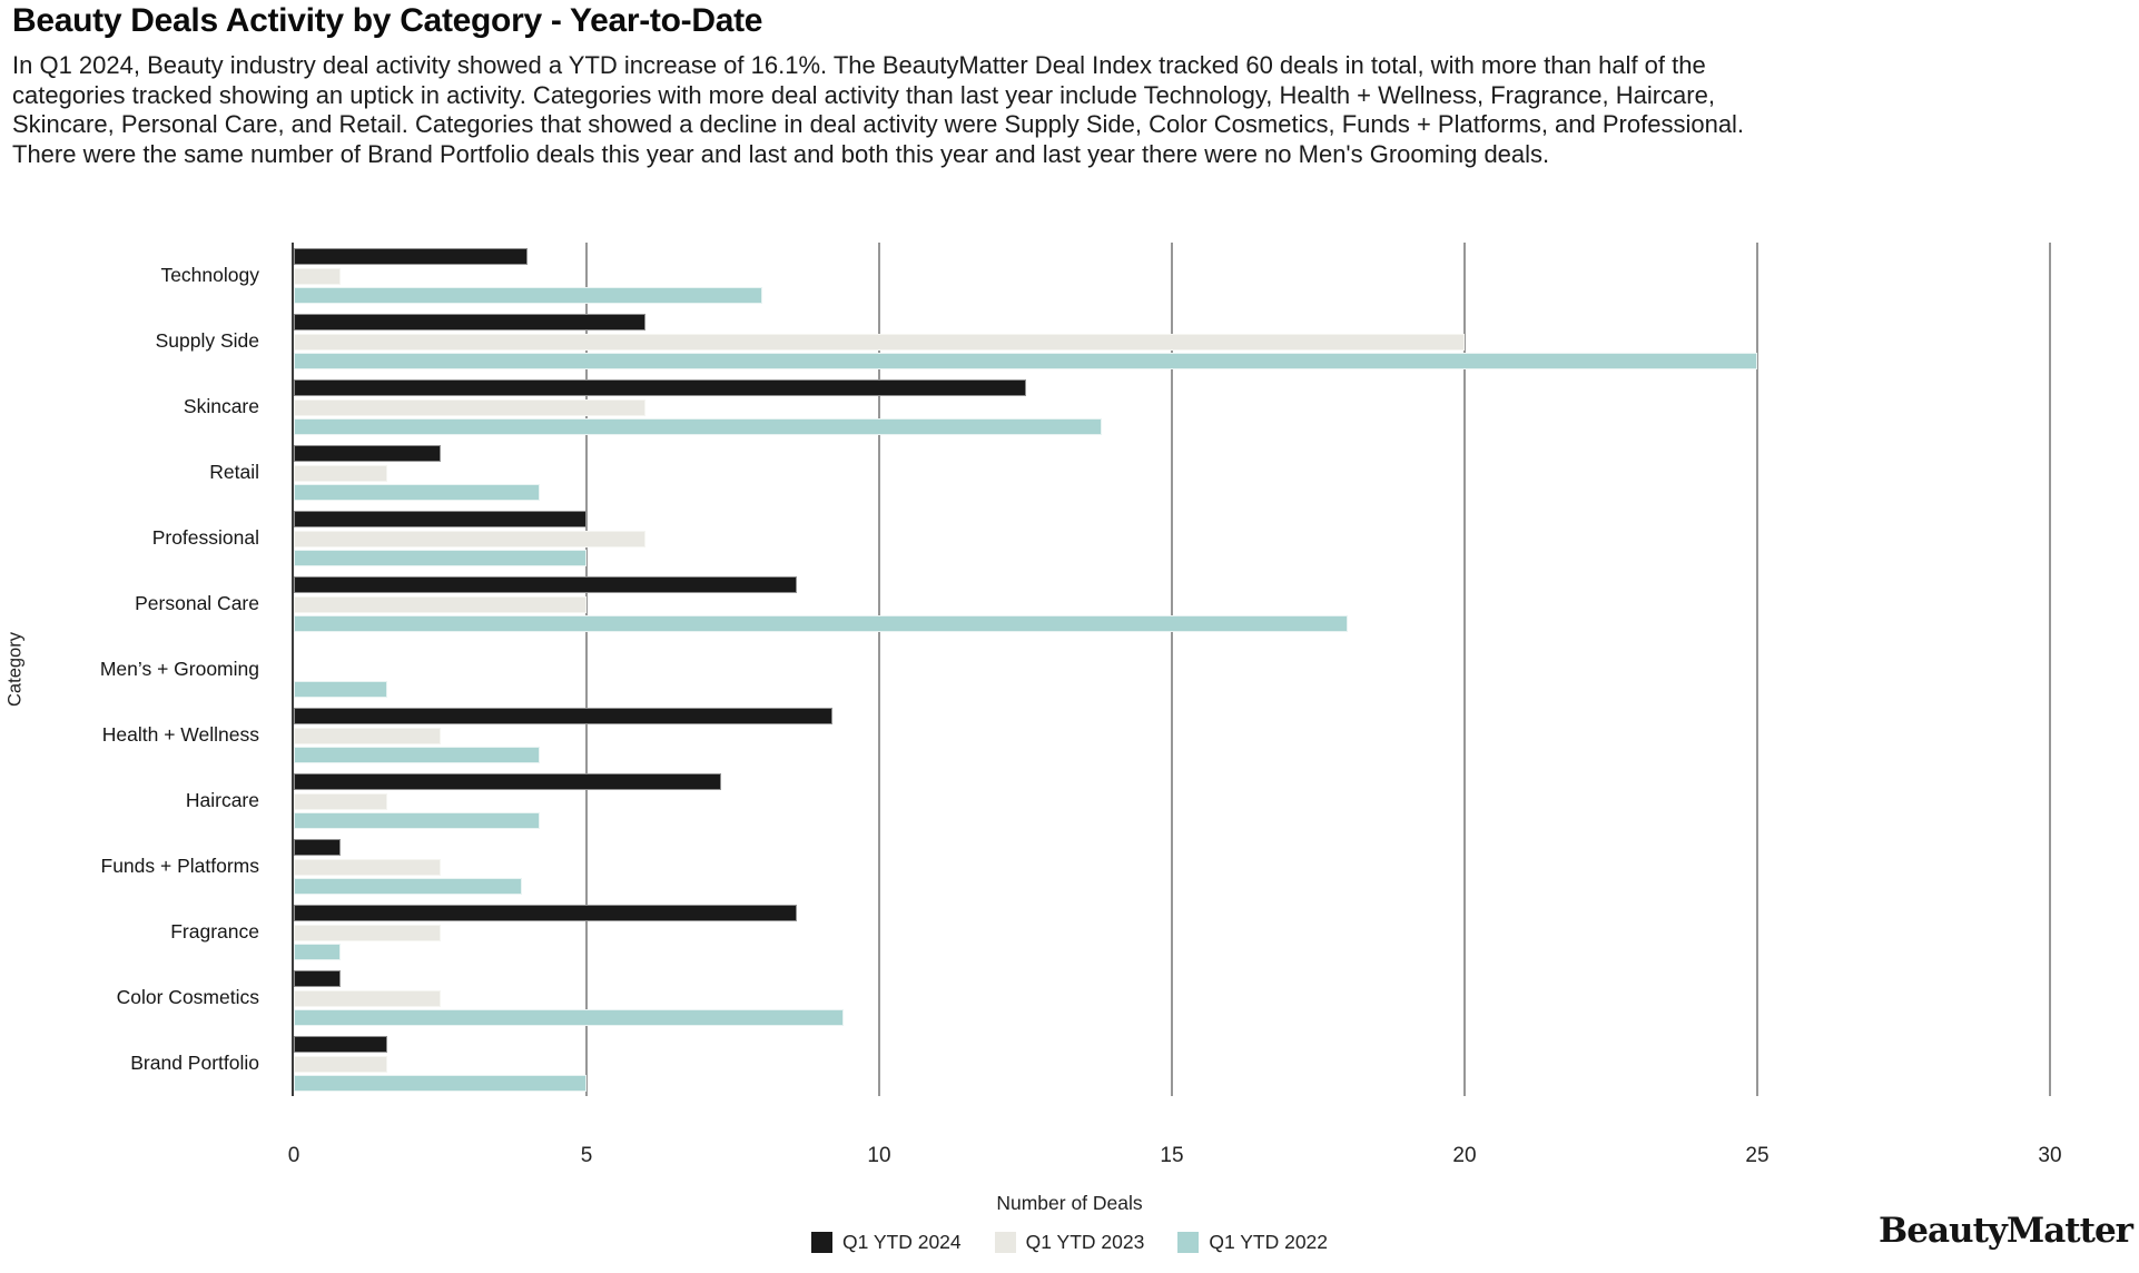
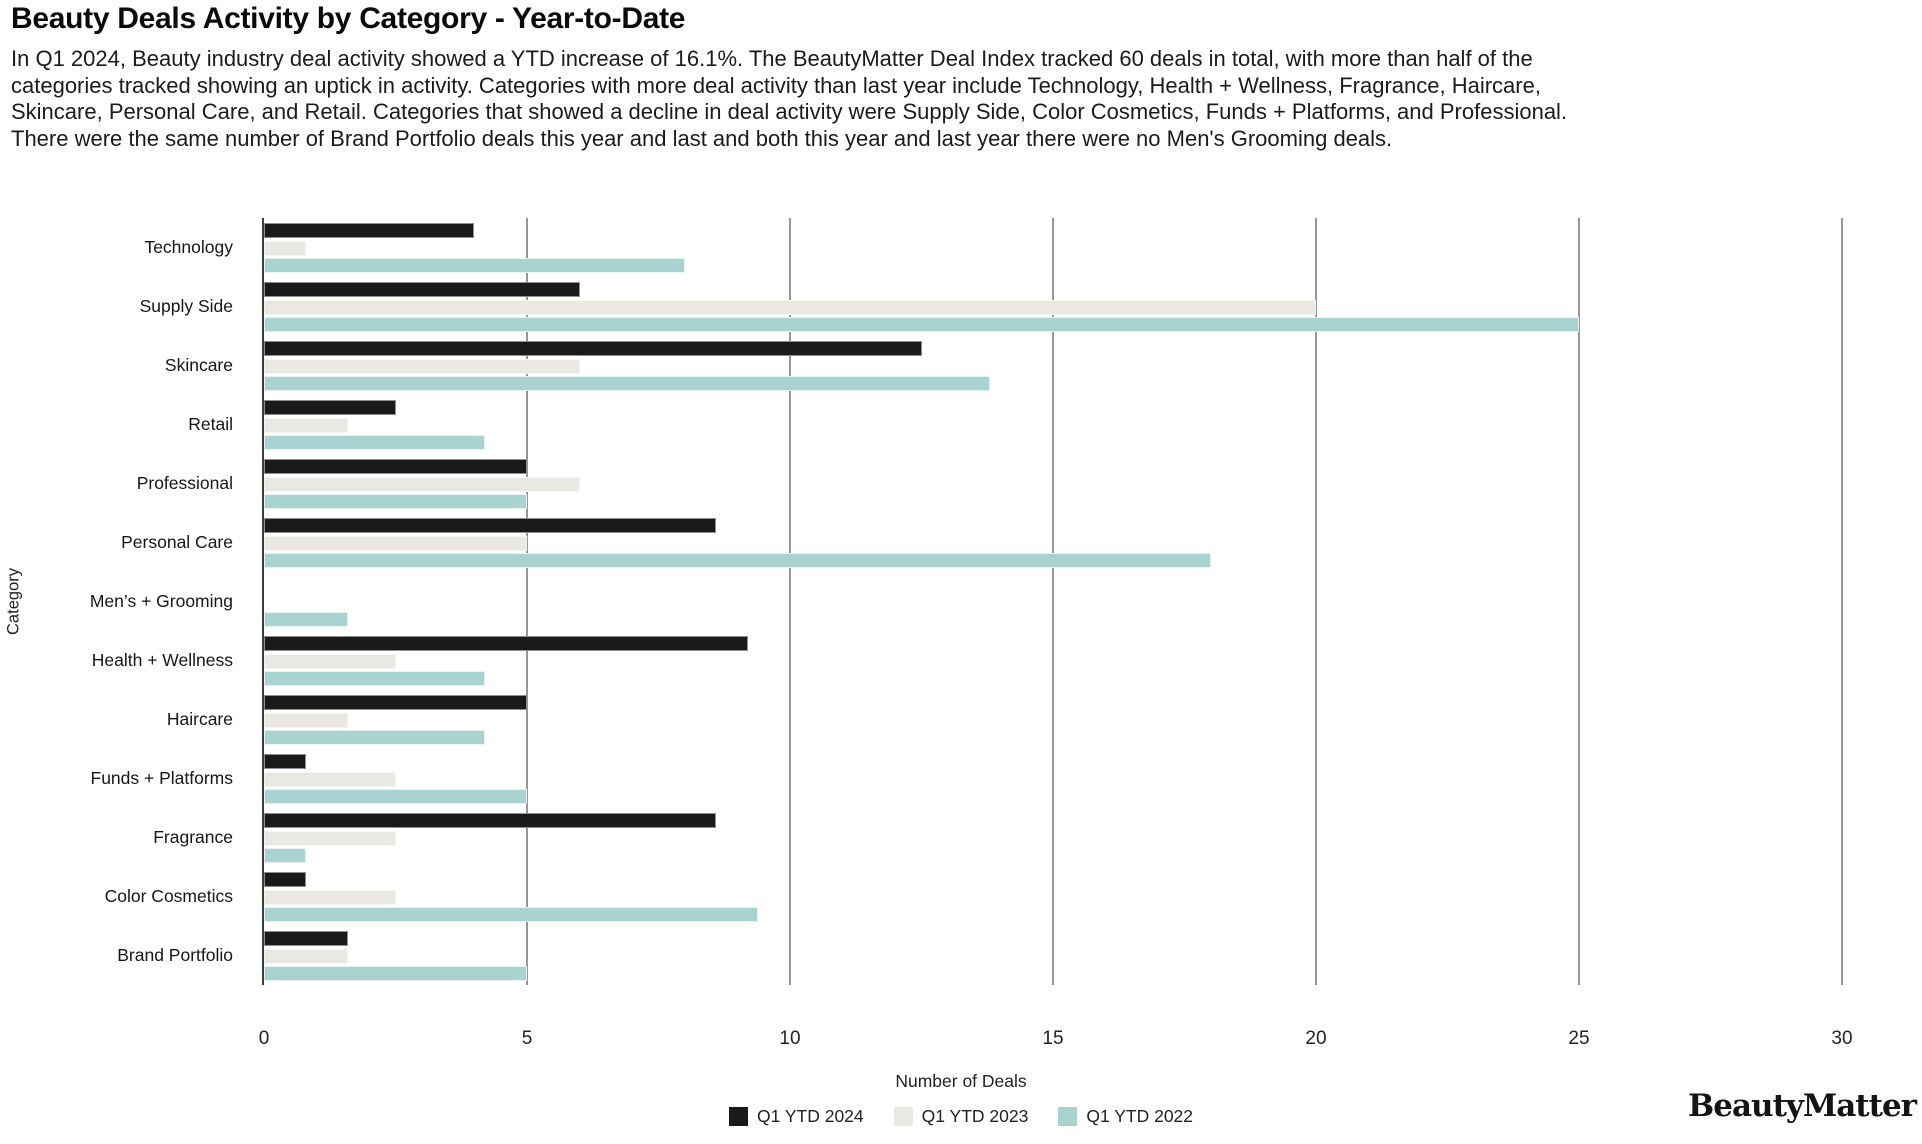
Q1 YTD 2024/Haircare: 7.3 -> 5.0
Q1 YTD 2022/Funds + Platforms: 3.9 -> 5.0
